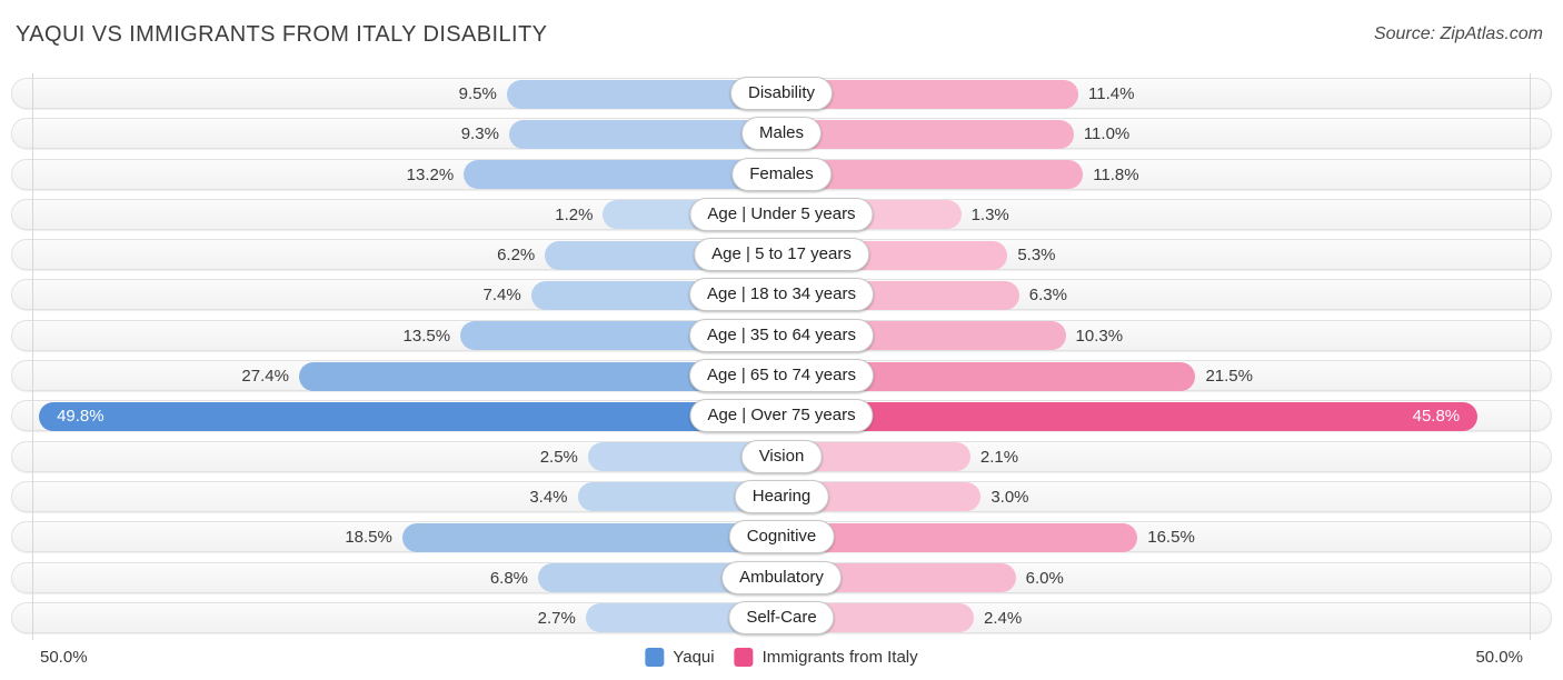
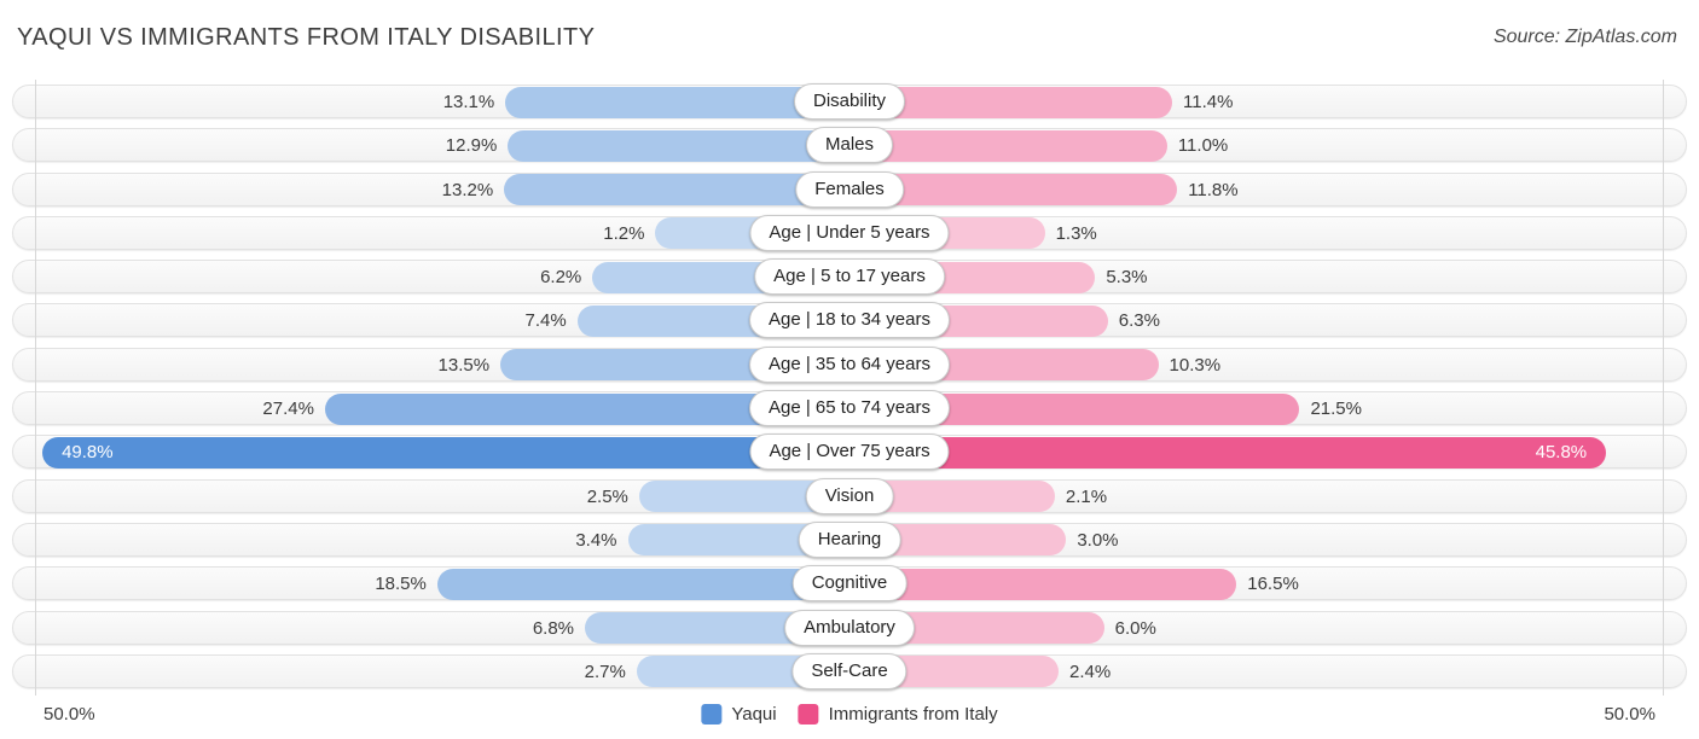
Yaqui/Disability: 9.5% -> 13.1%
Yaqui/Males: 9.3% -> 12.9%
